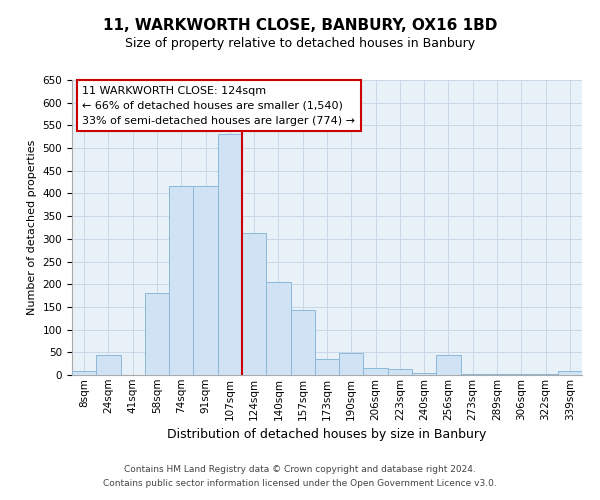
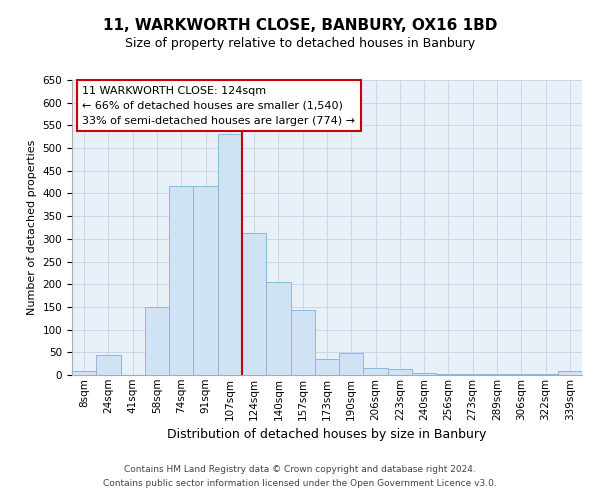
58sqm: 180 -> 150
256sqm: 45 -> 2
